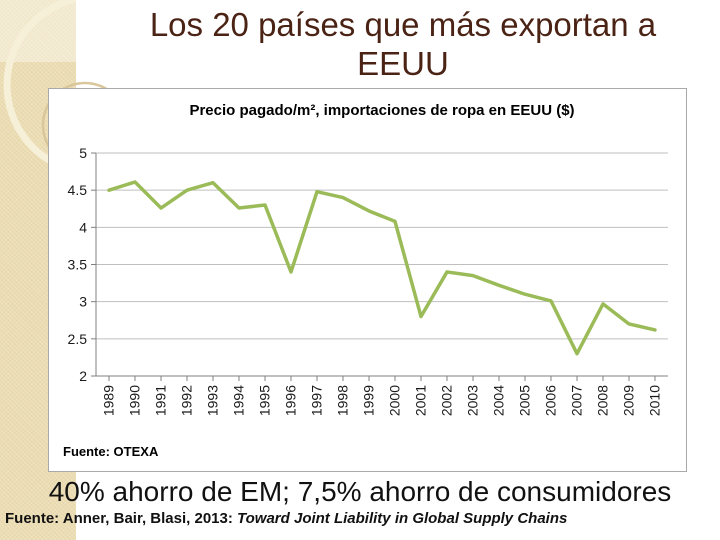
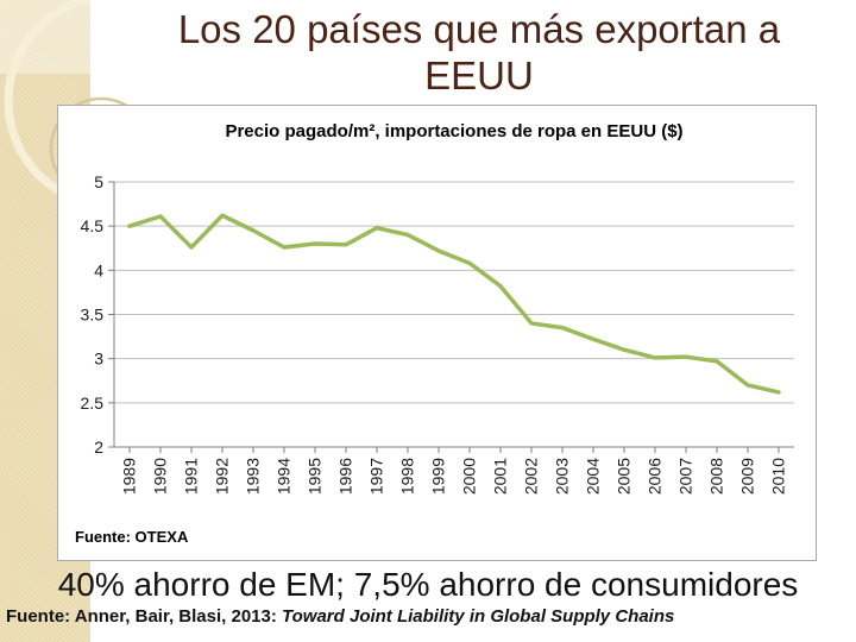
1992: 4.5 -> 4.6
1993: 4.6 -> 4.5
1996: 3.4 -> 4.3
2001: 2.8 -> 3.8
2007: 2.3 -> 3.0
